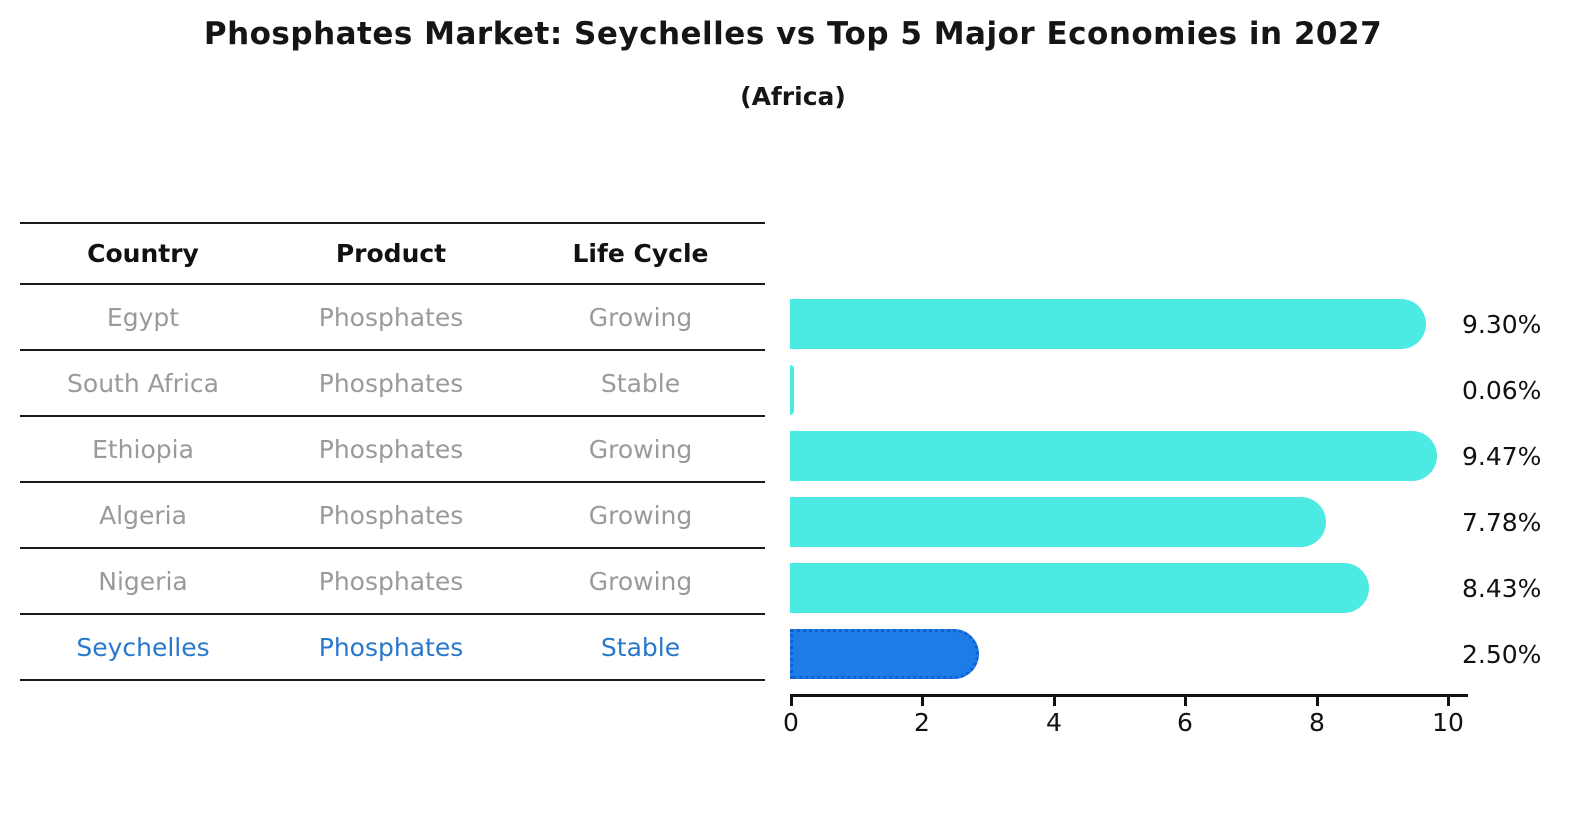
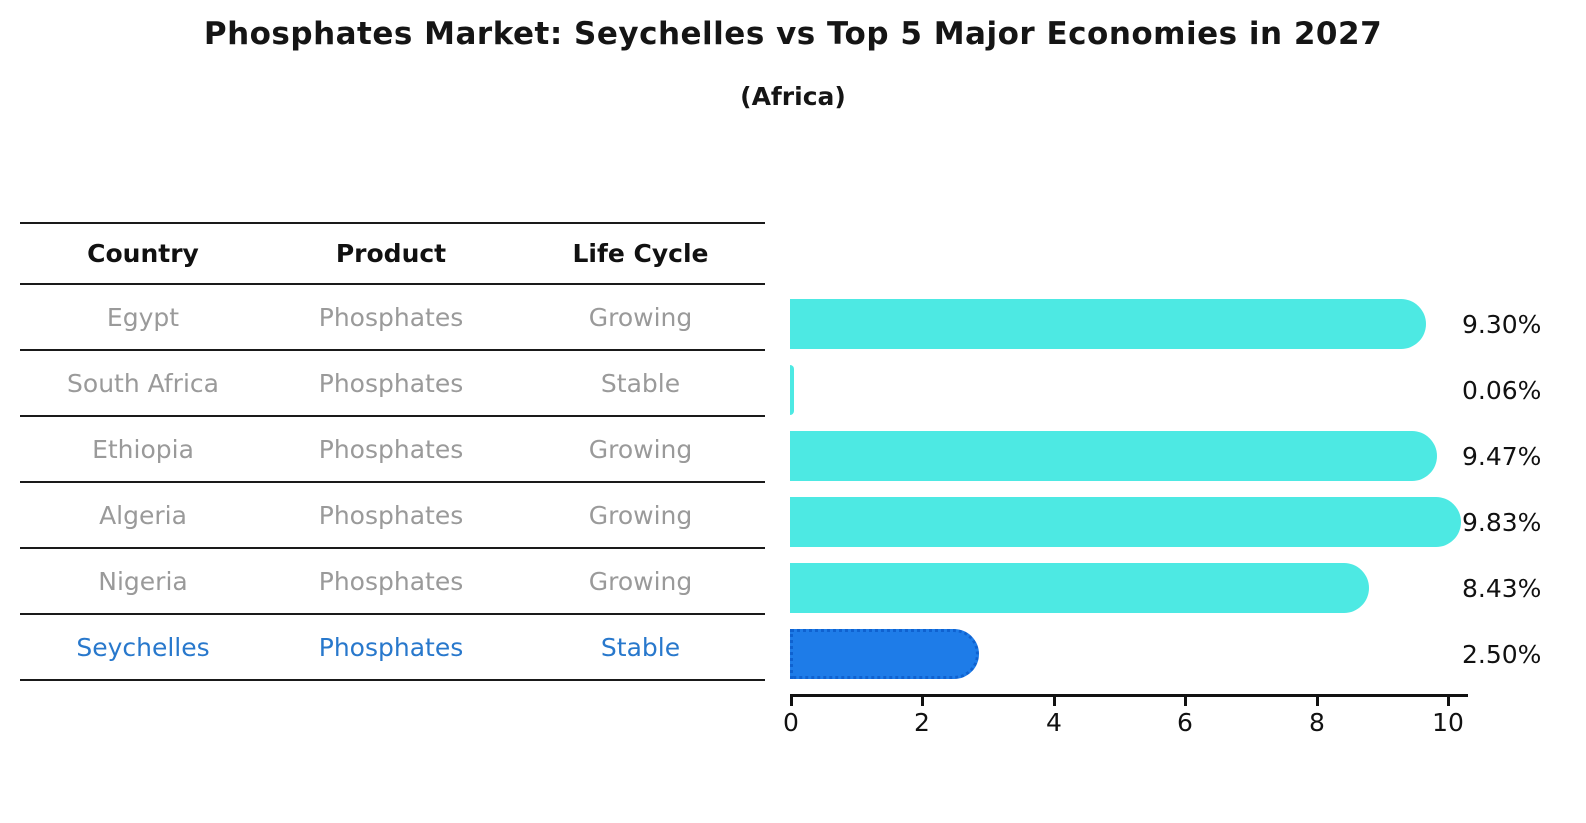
Algeria: 7.78% -> 9.83%
